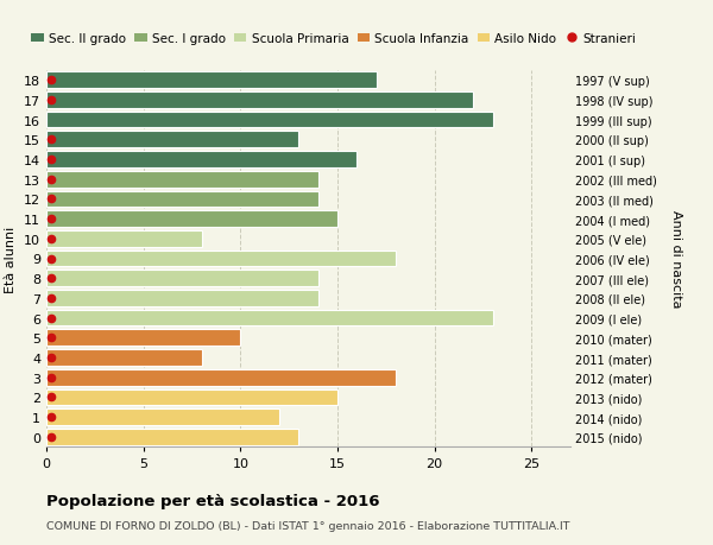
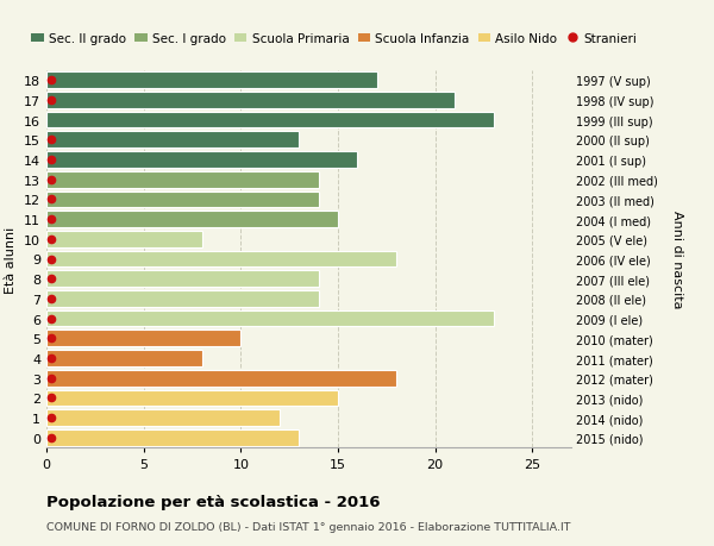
17: 22 -> 21
